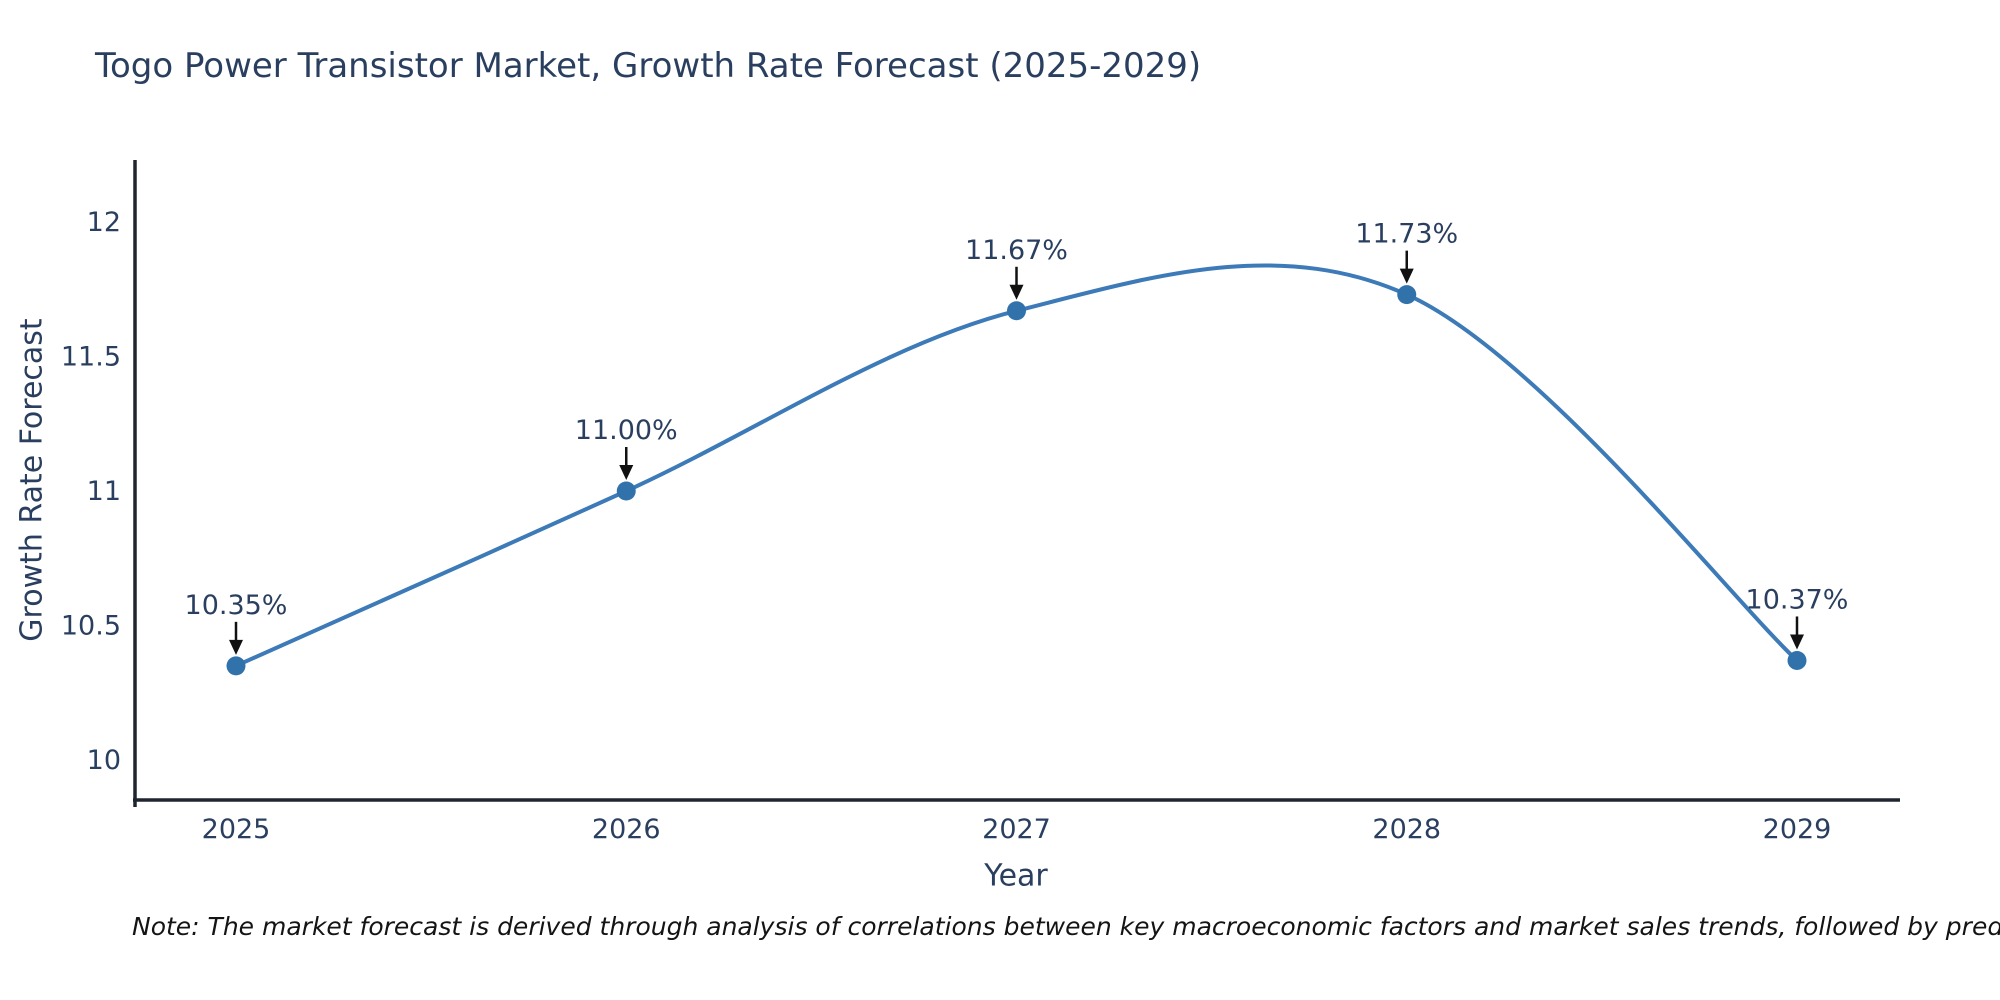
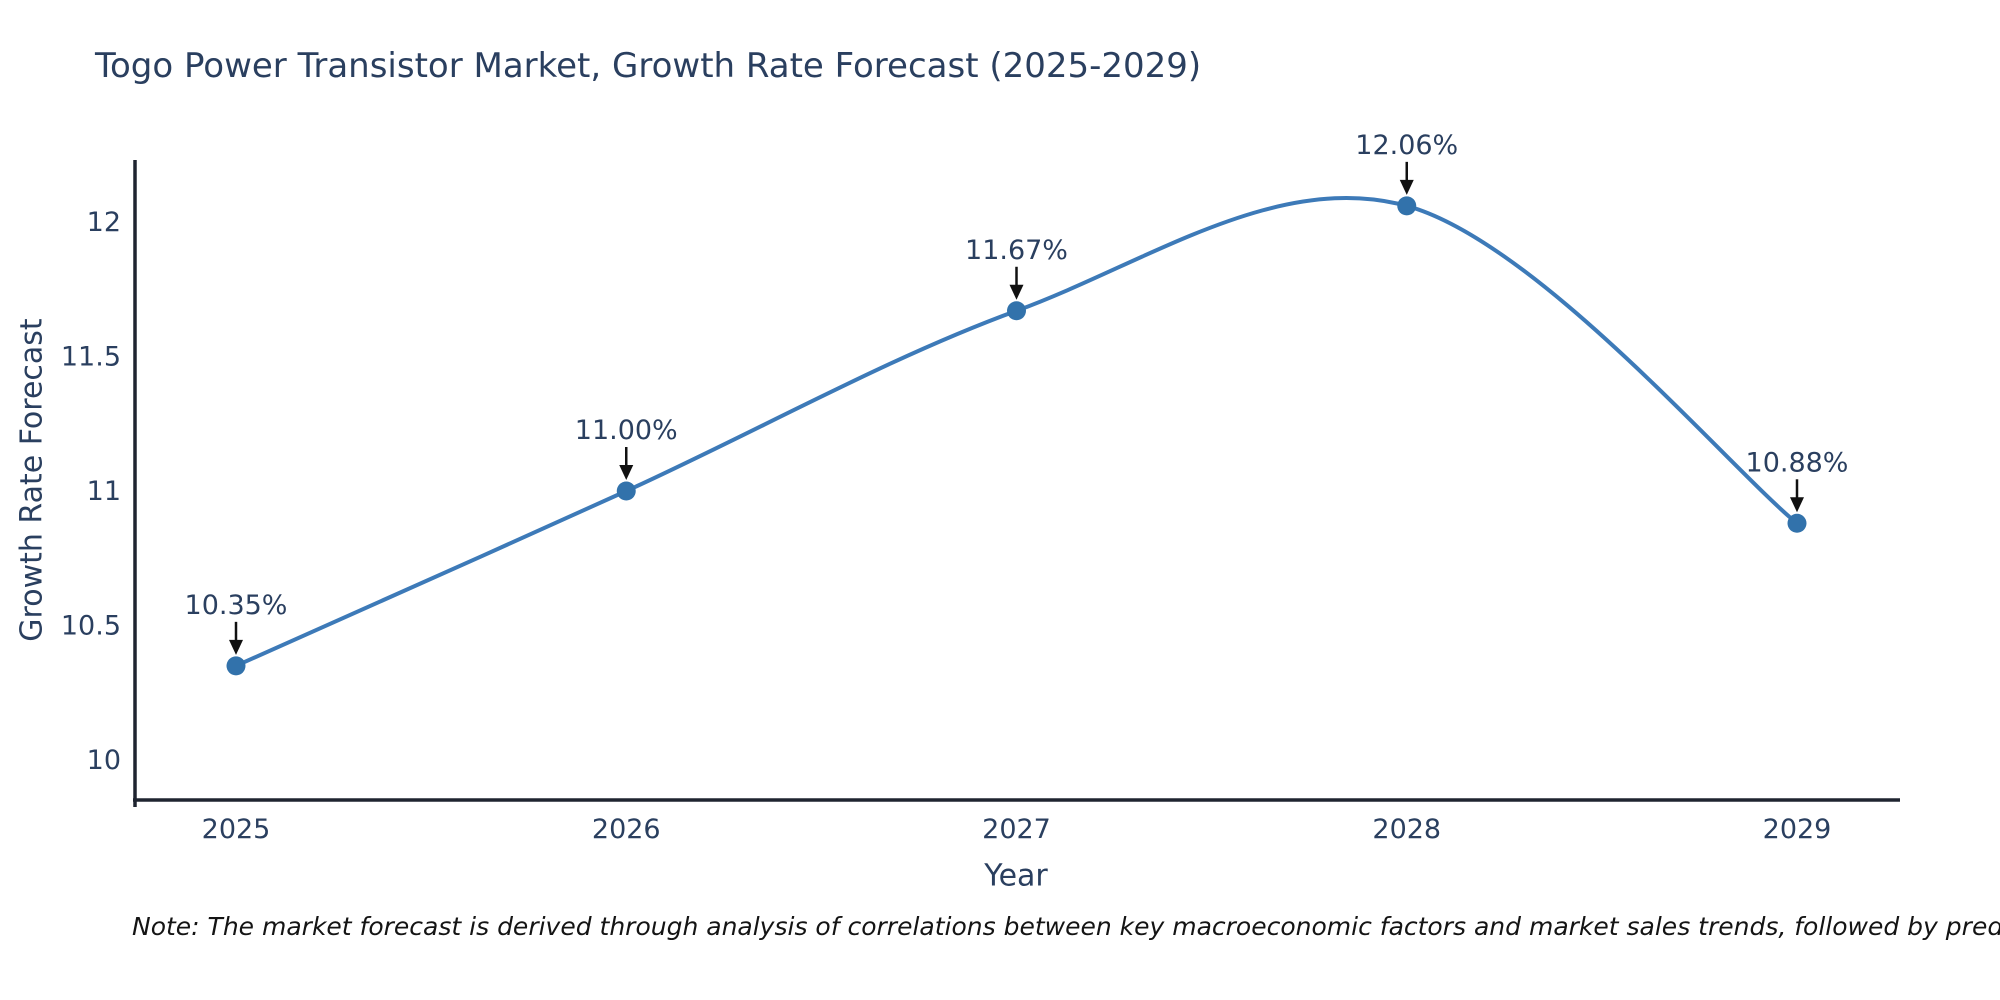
2028: 11.73% -> 12.06%
2029: 10.37% -> 10.88%
